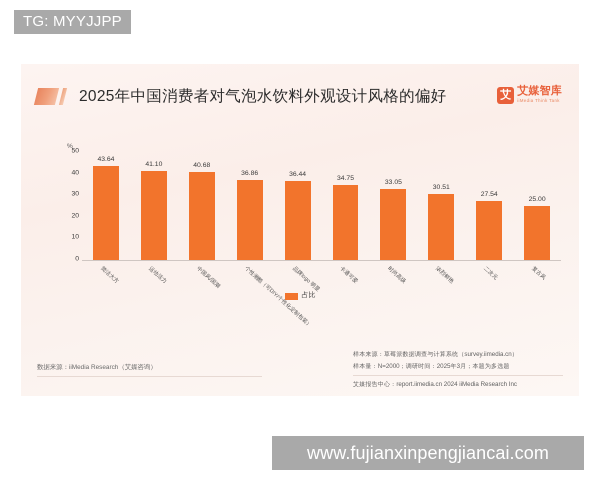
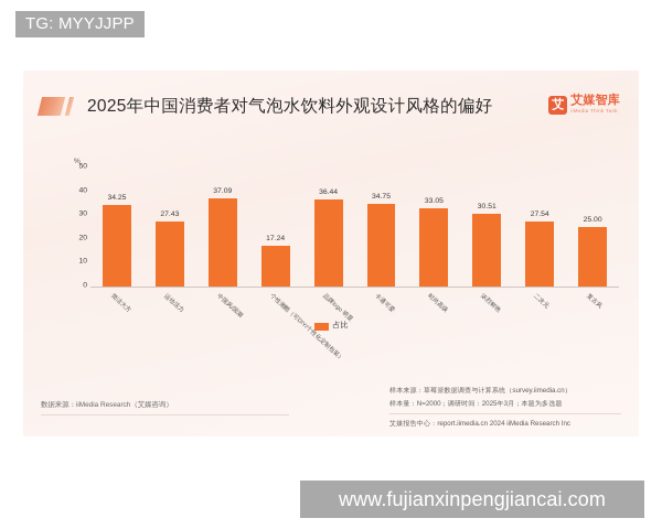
简洁大方: 43.64 -> 34.25
运动活力: 41.10 -> 27.43
中国风/国潮: 40.68 -> 37.09
个性潮酷（可DIY/个性化定制包装）: 36.86 -> 17.24
